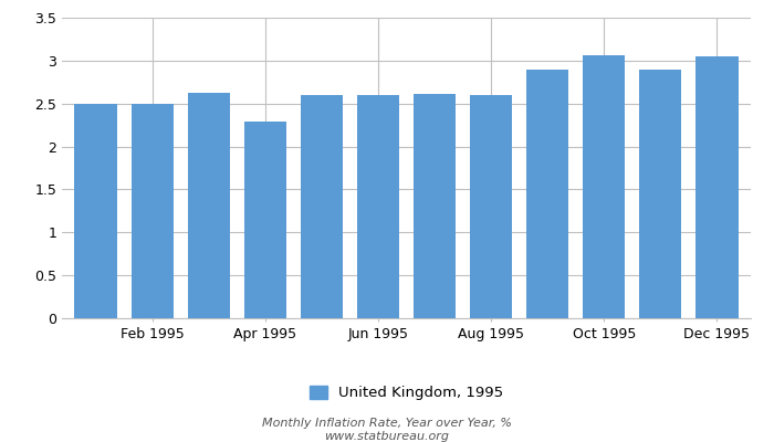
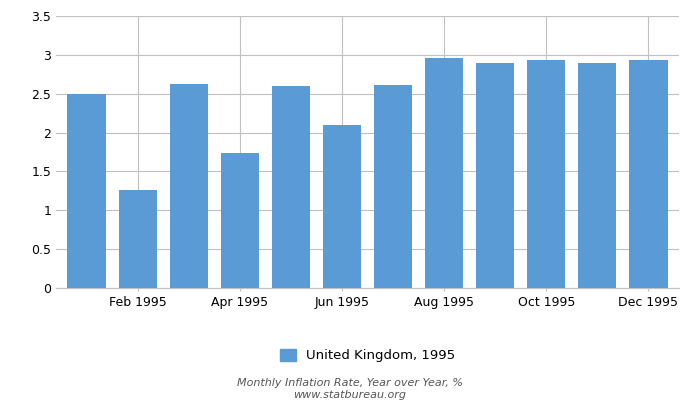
Feb 1995: 2.49 -> 1.26
Apr 1995: 2.29 -> 1.74
Jun 1995: 2.60 -> 2.10
Aug 1995: 2.60 -> 2.96
Oct 1995: 3.06 -> 2.94
Dec 1995: 3.05 -> 2.94
